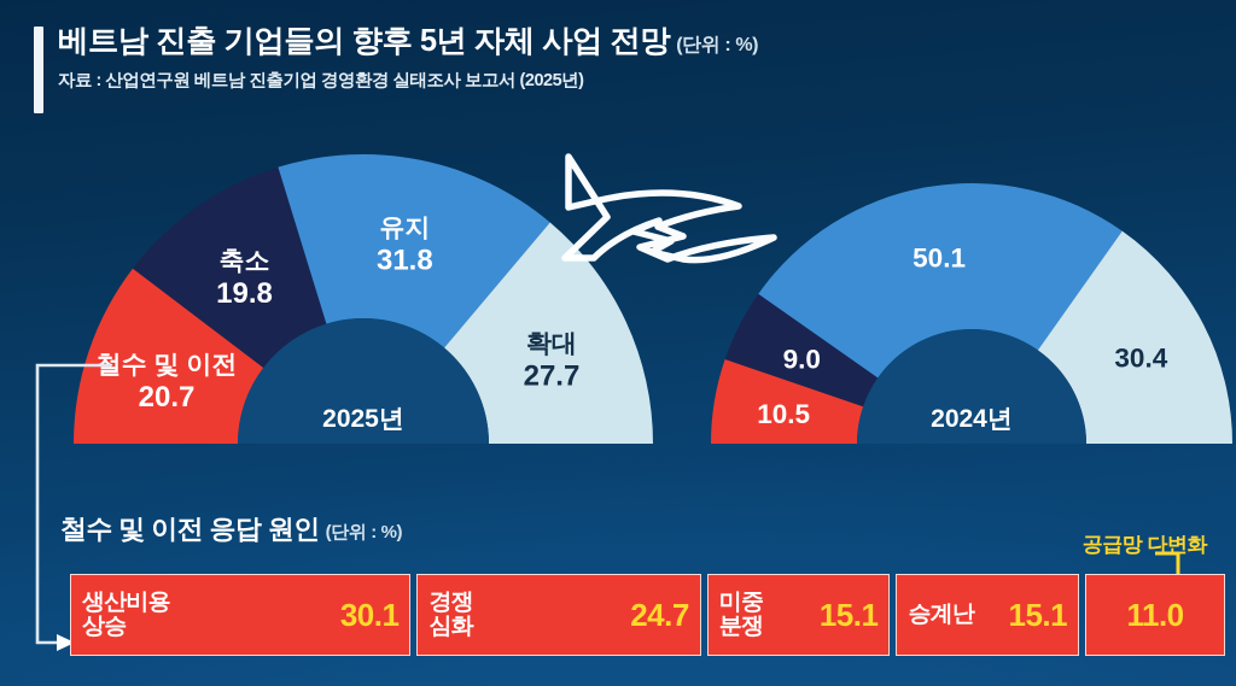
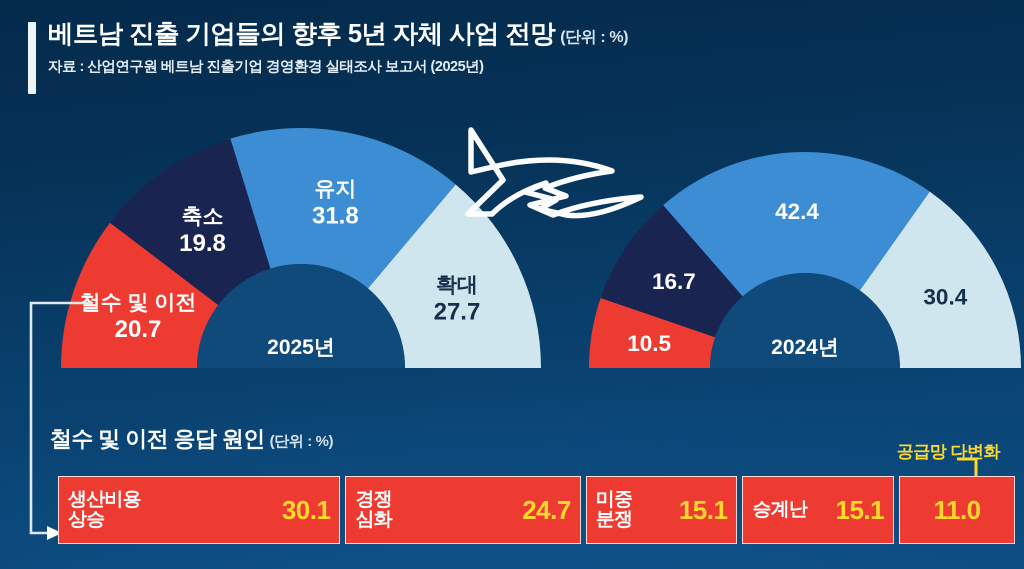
2024년/축소: 9.0 -> 16.7
2024년/유지: 50.1 -> 42.4
